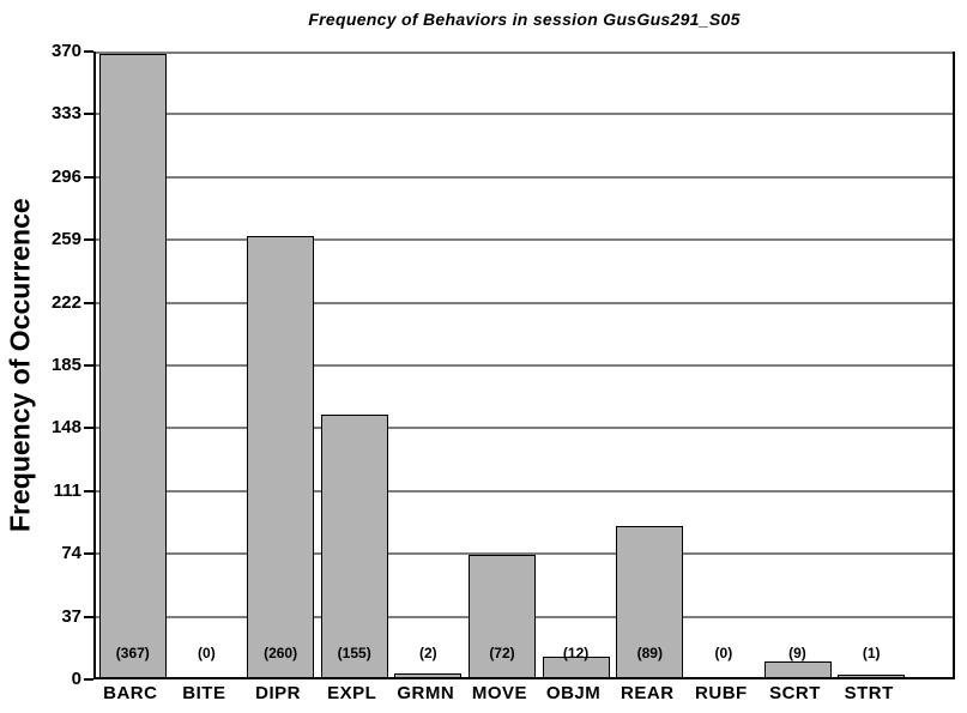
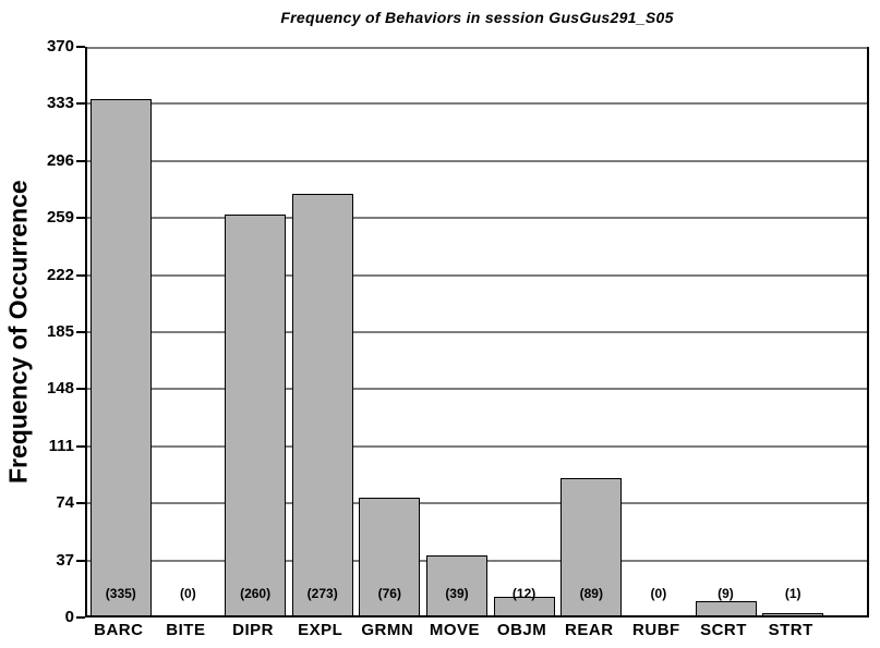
BARC: 367 -> 335
EXPL: 155 -> 273
GRMN: 2 -> 76
MOVE: 72 -> 39
